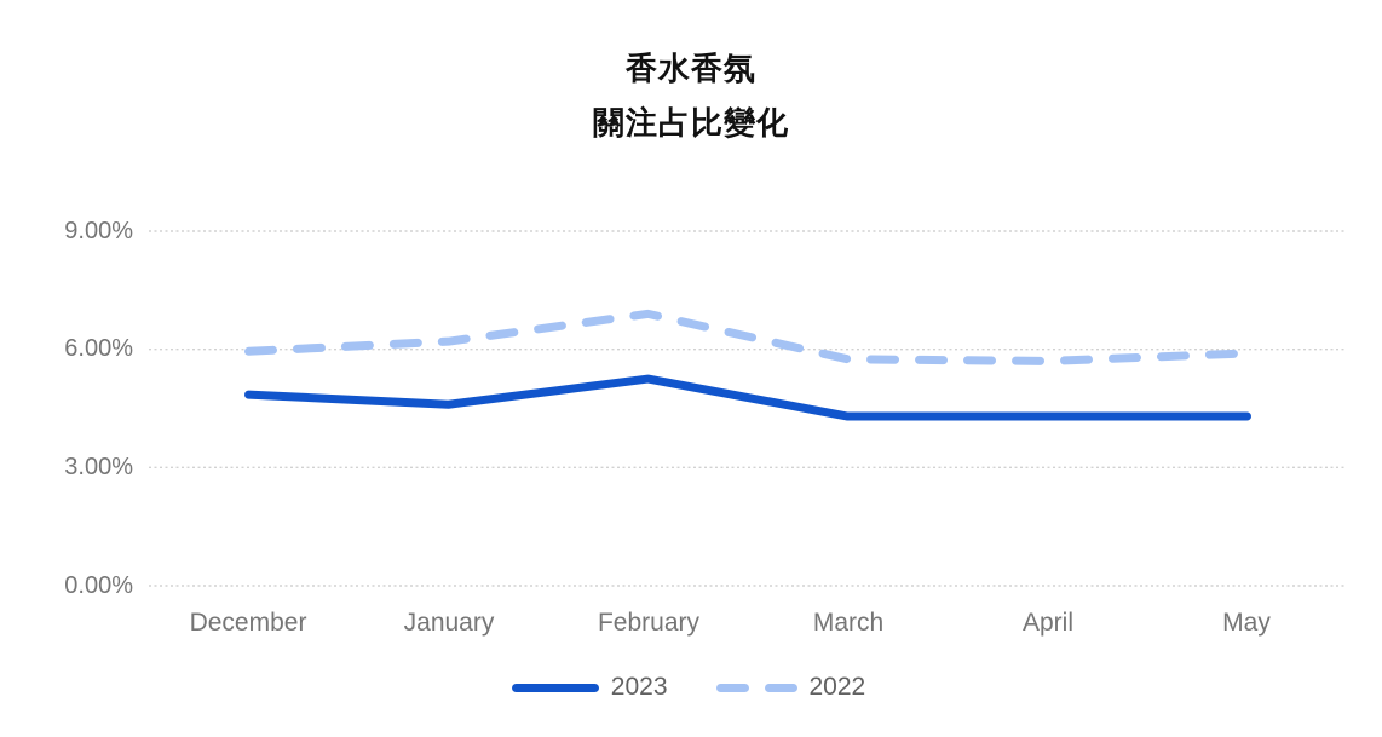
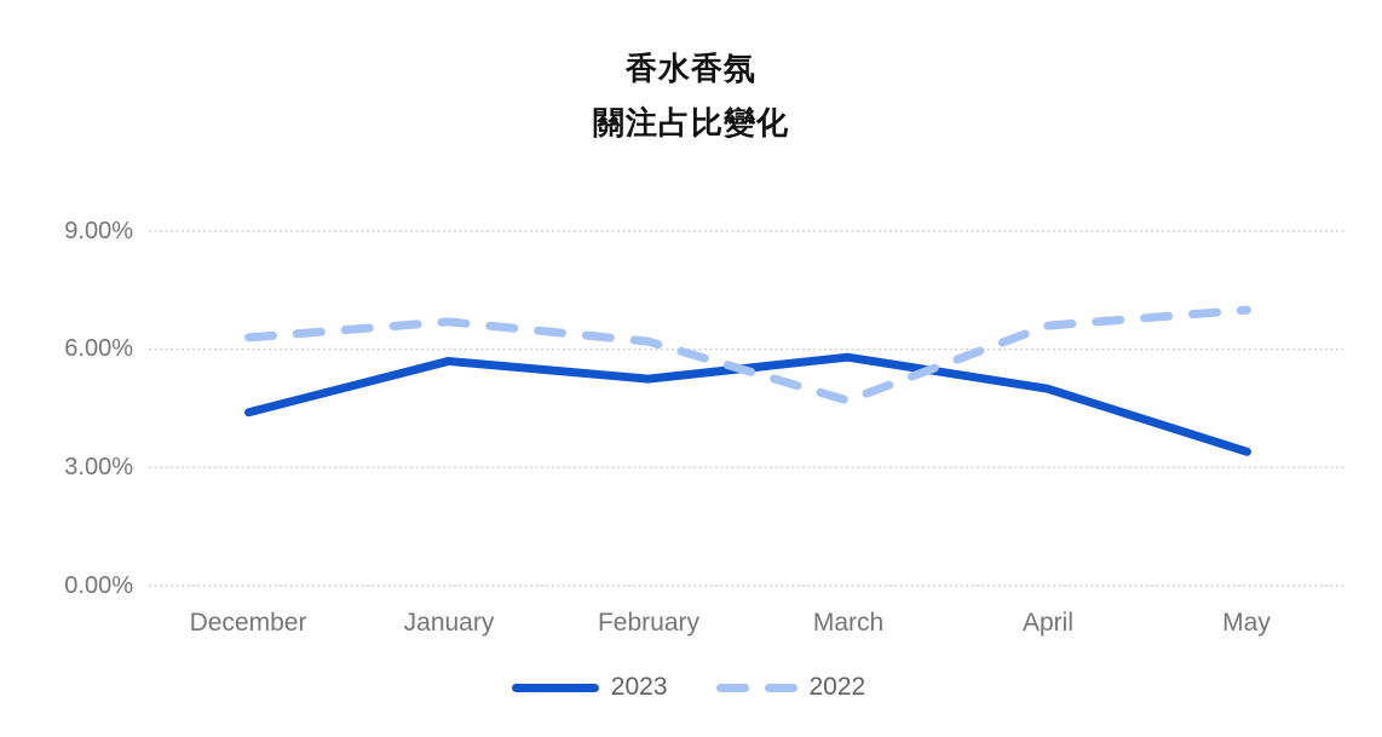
2023/December: 4.8% -> 4.4%
2022/December: 6.0% -> 6.3%
2023/January: 4.6% -> 5.7%
2022/January: 6.2% -> 6.7%
2022/February: 6.9% -> 6.2%
2023/March: 4.3% -> 5.8%
2022/March: 5.8% -> 4.7%
2023/April: 4.3% -> 5.0%
2022/April: 5.7% -> 6.6%
2023/May: 4.3% -> 3.4%
2022/May: 5.9% -> 7.0%
